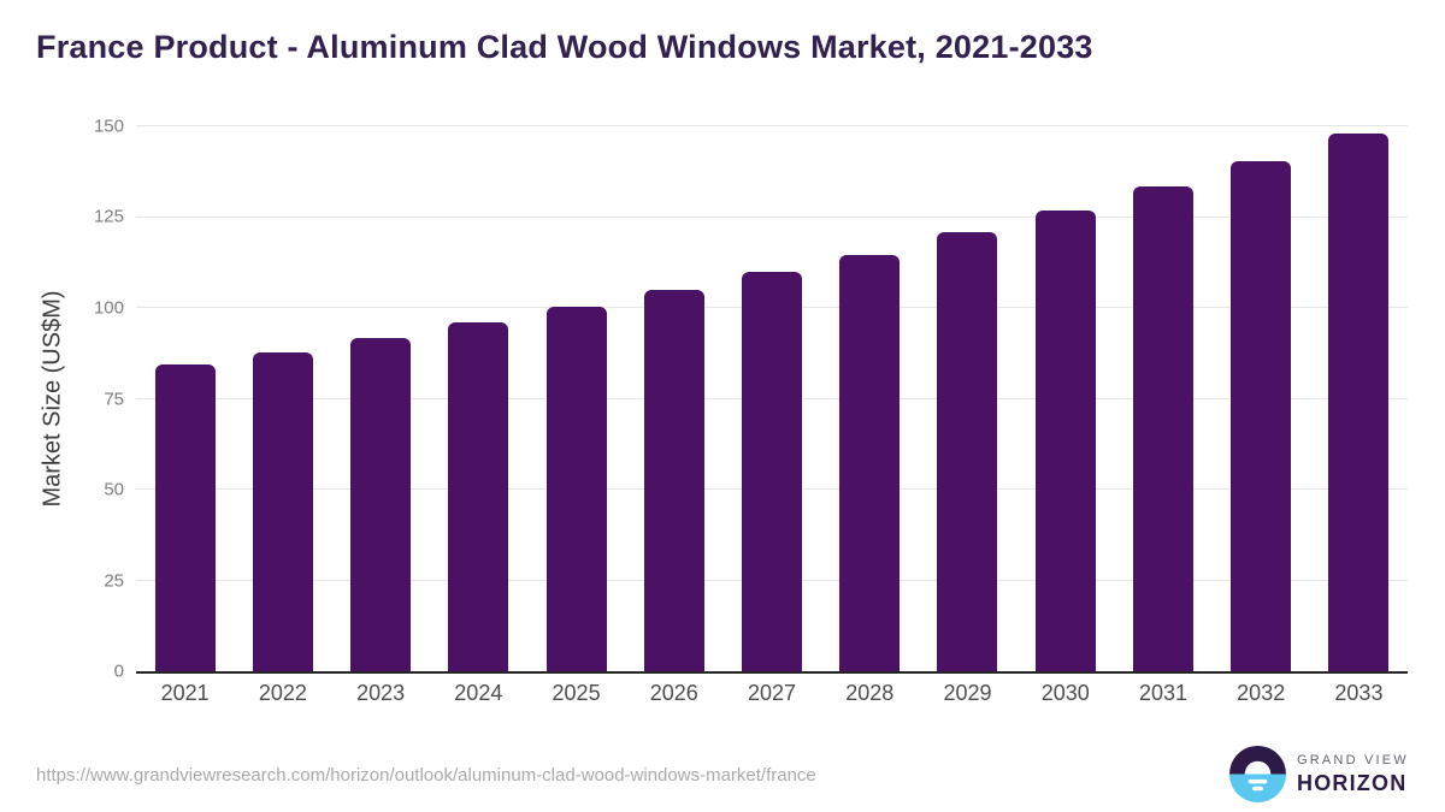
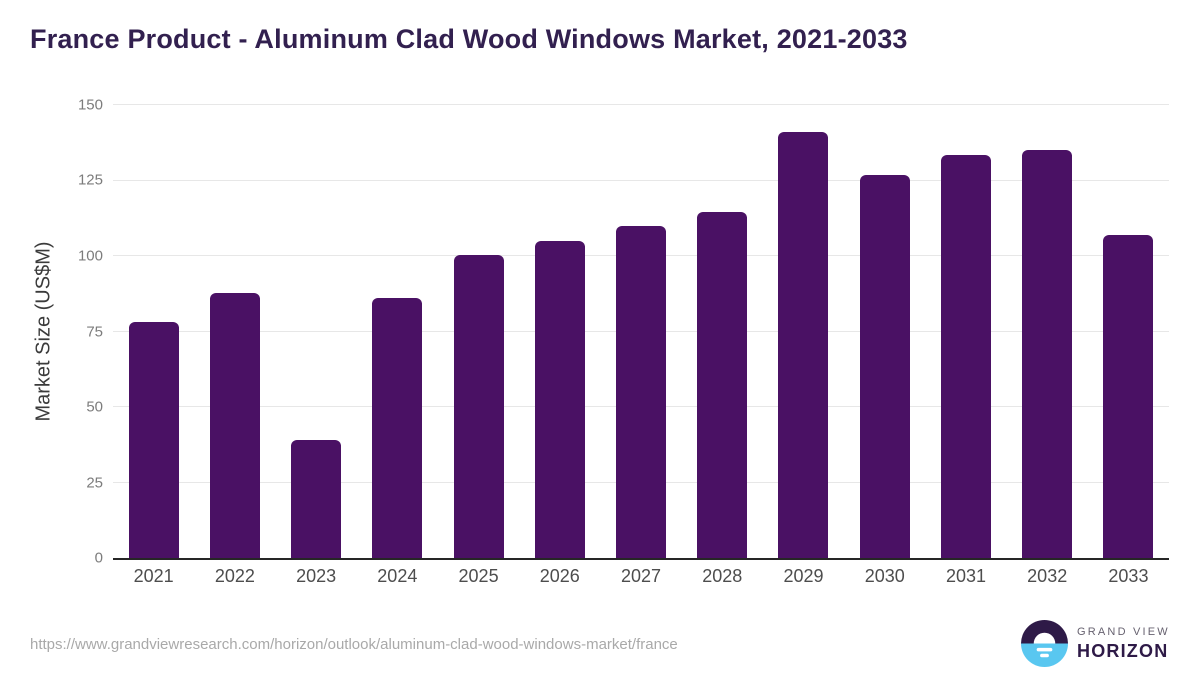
2021: 84 -> 78
2023: 92 -> 39
2024: 96 -> 86
2029: 121 -> 141
2032: 140 -> 135
2033: 148 -> 107
